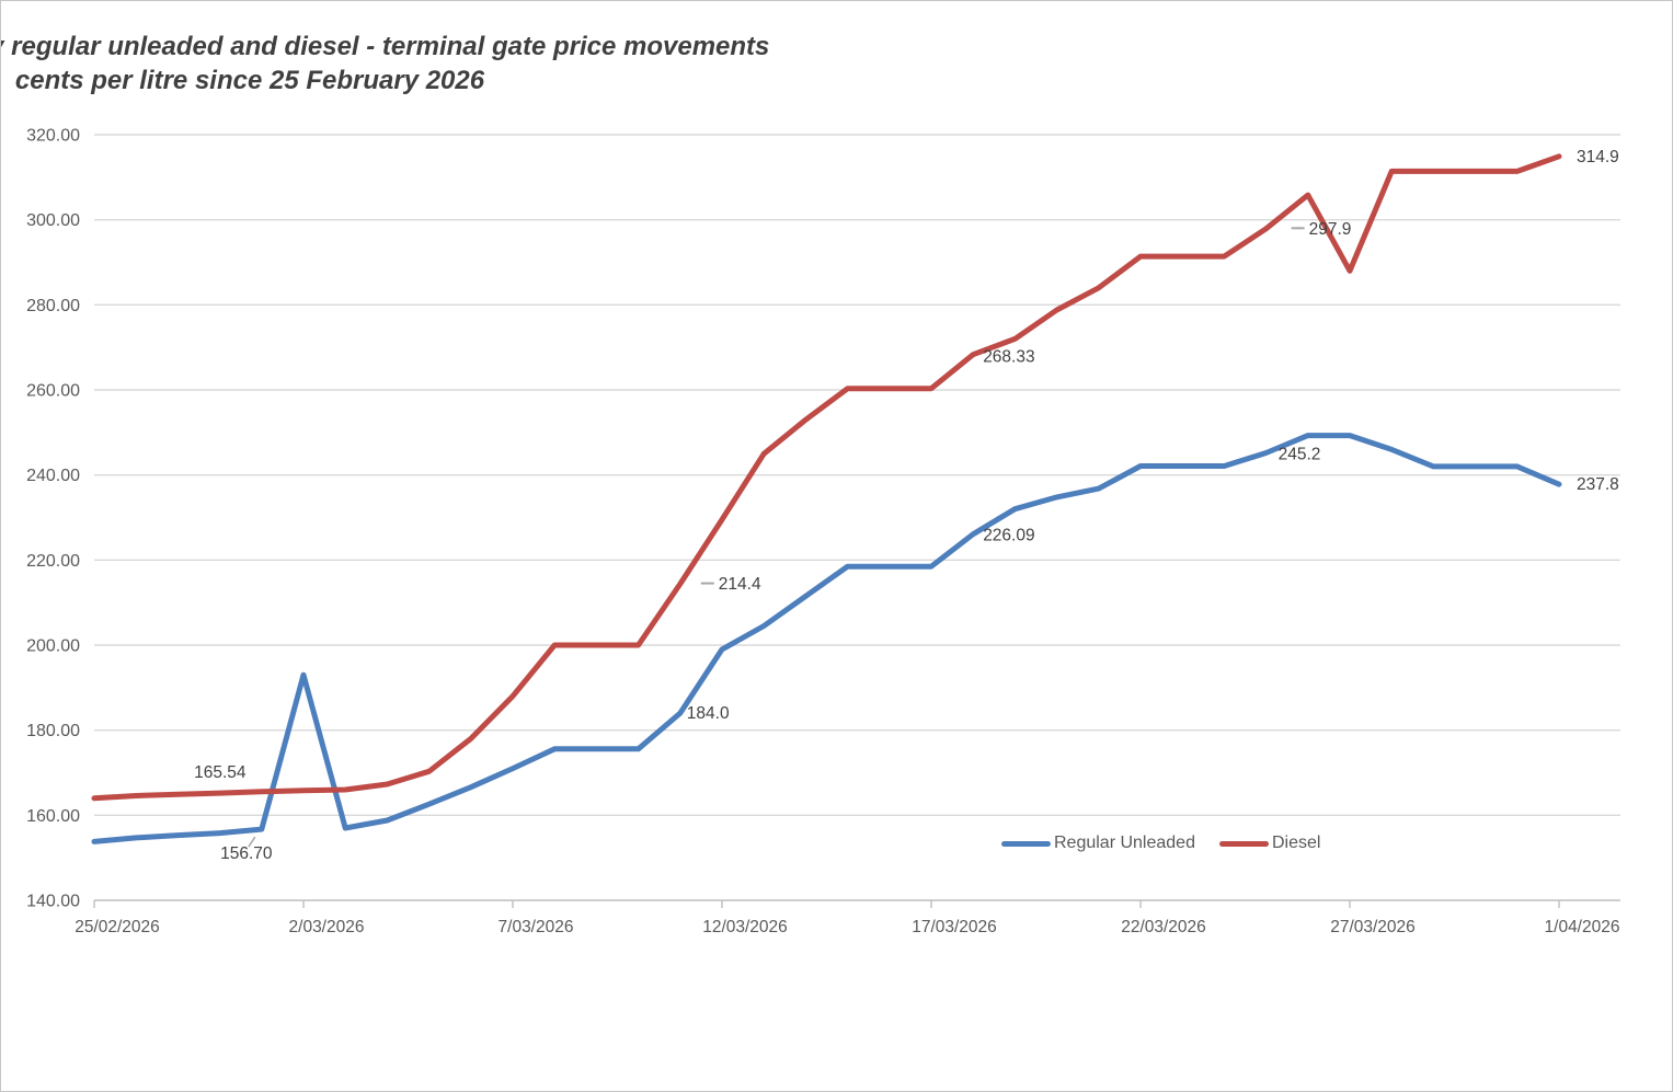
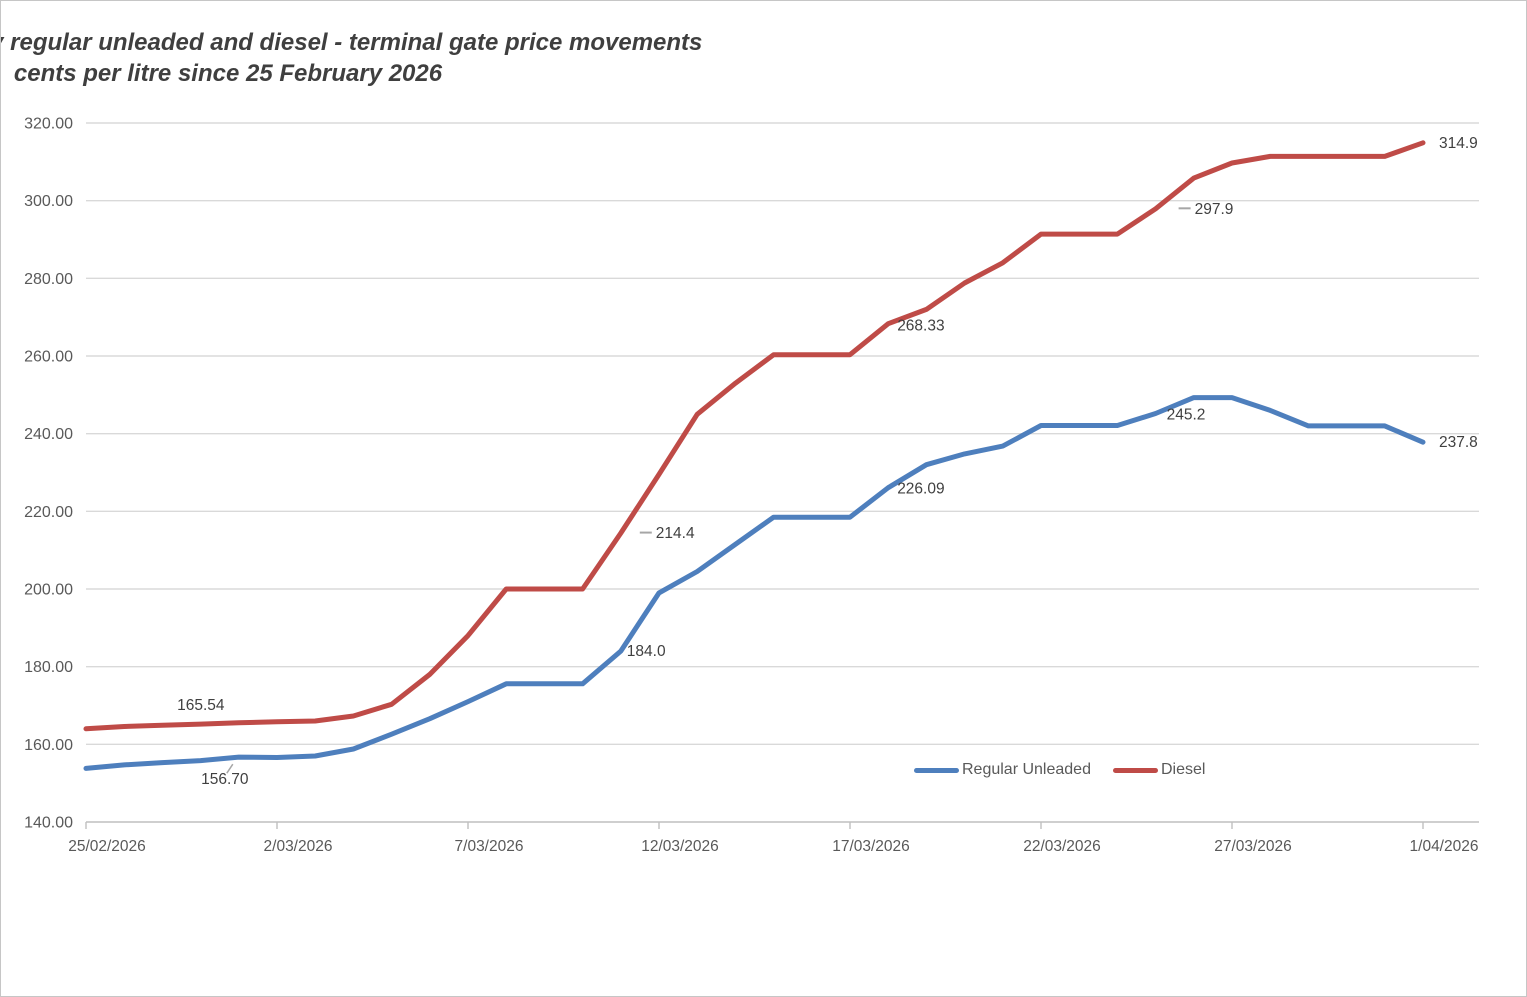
Regular Unleaded/2/03/2026: 193 -> 157
Diesel/27/03/2026: 288 -> 310
